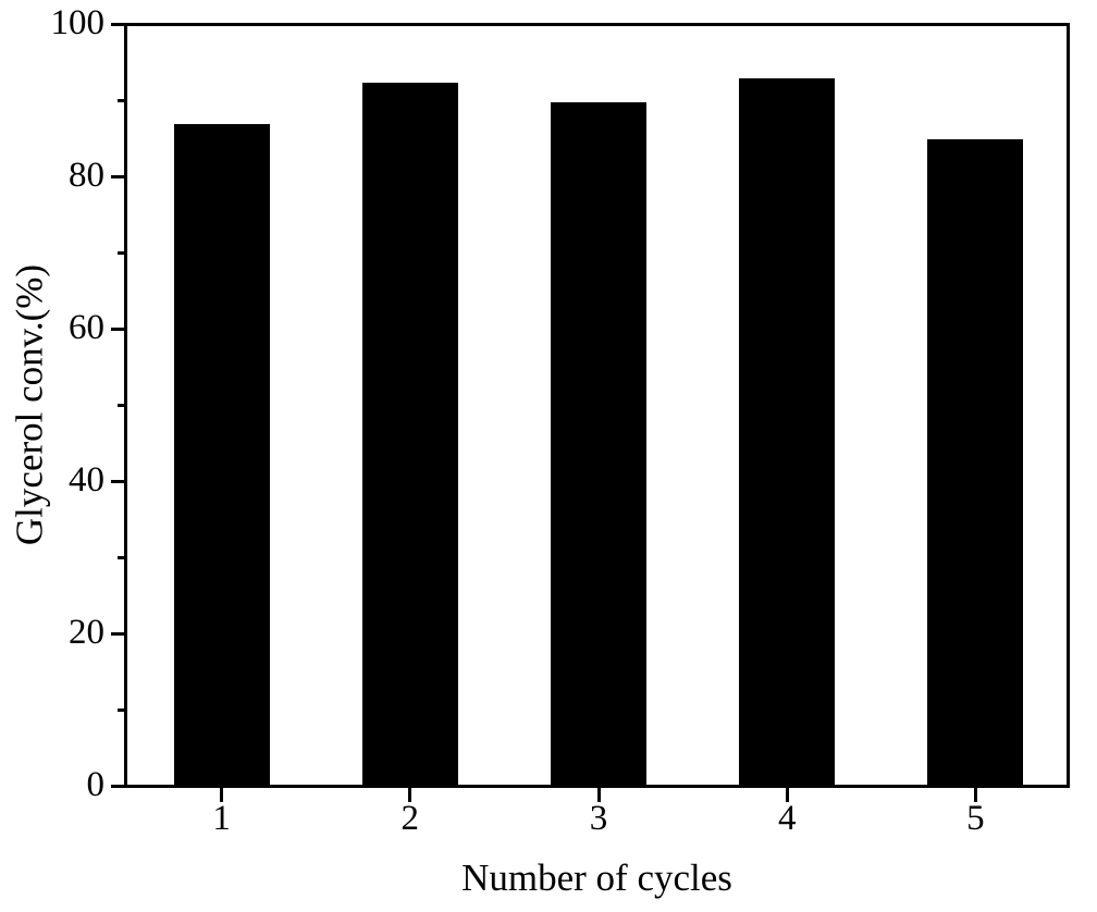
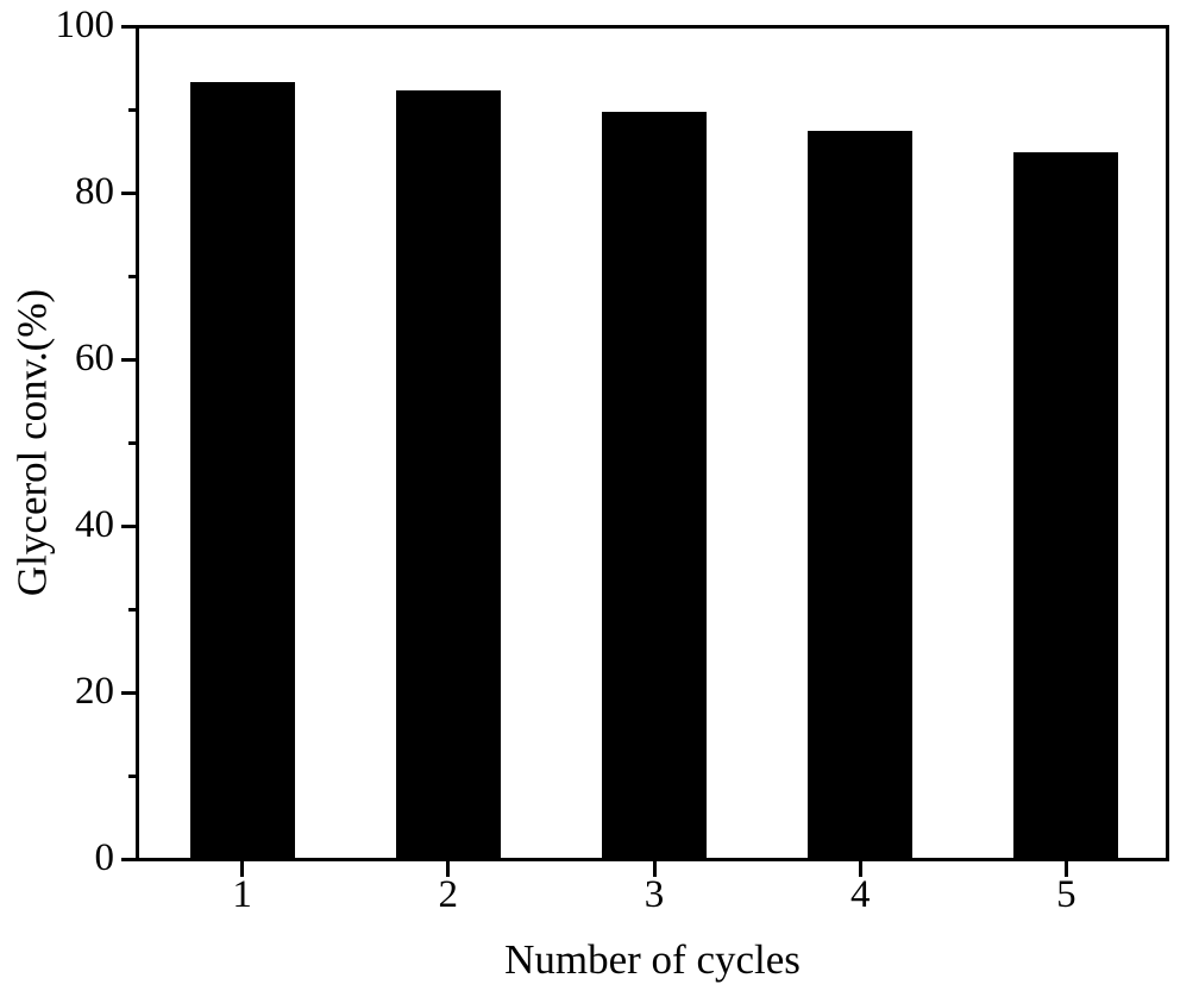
1: 87 -> 93
4: 93 -> 88
